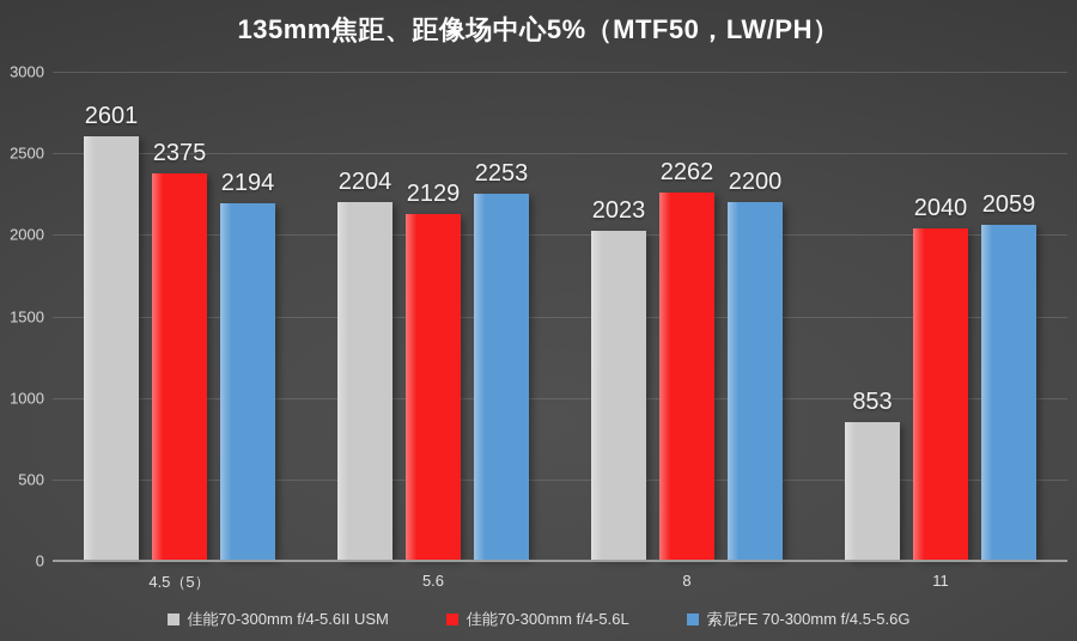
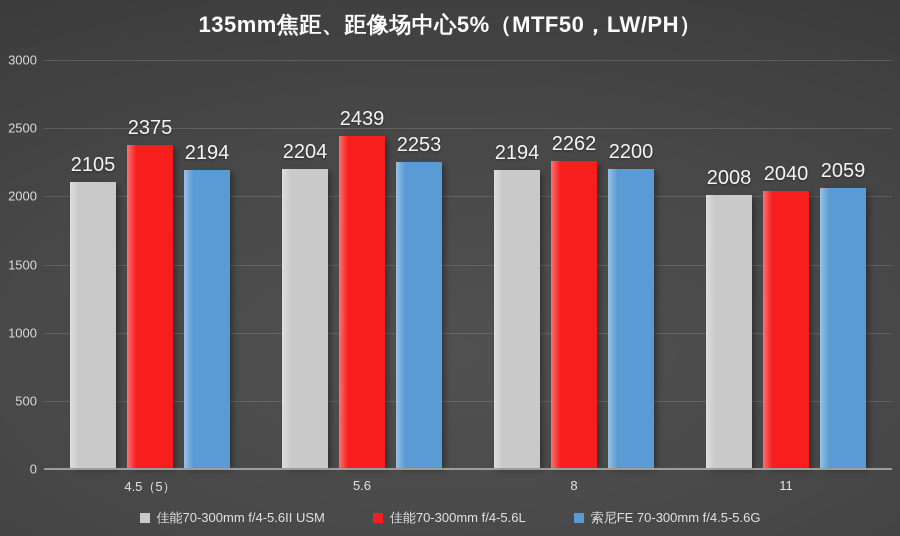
佳能70-300mm f/4-5.6II USM/4.5（5）: 2601 -> 2105
佳能70-300mm f/4-5.6L/5.6: 2129 -> 2439
佳能70-300mm f/4-5.6II USM/8: 2023 -> 2194
佳能70-300mm f/4-5.6II USM/11: 853 -> 2008
